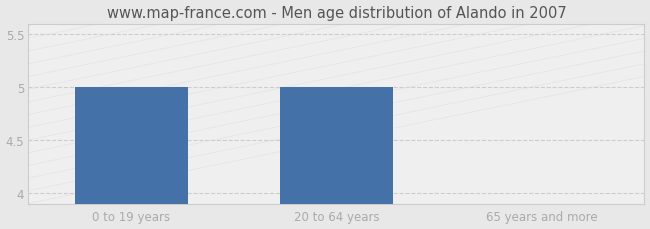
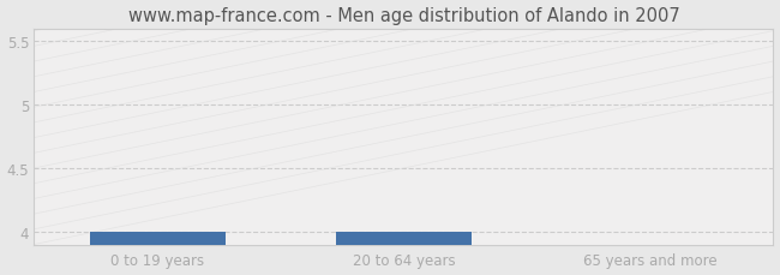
0 to 19 years: 5.00 -> 4.00
20 to 64 years: 5.00 -> 4.00
